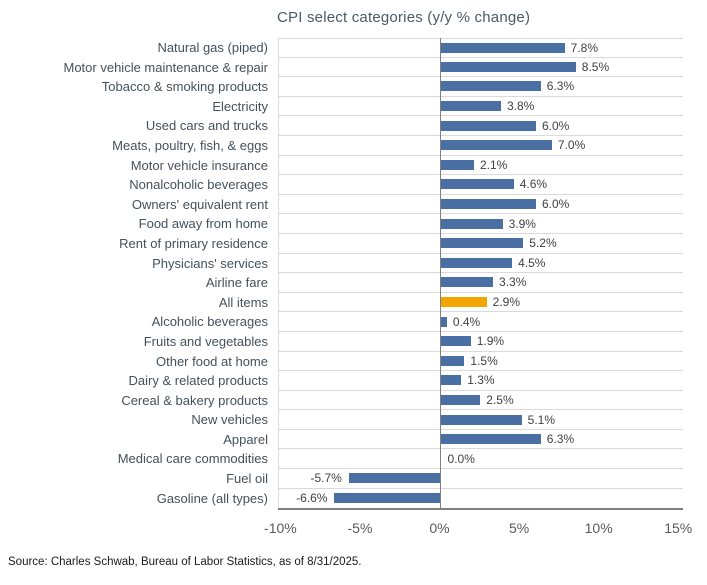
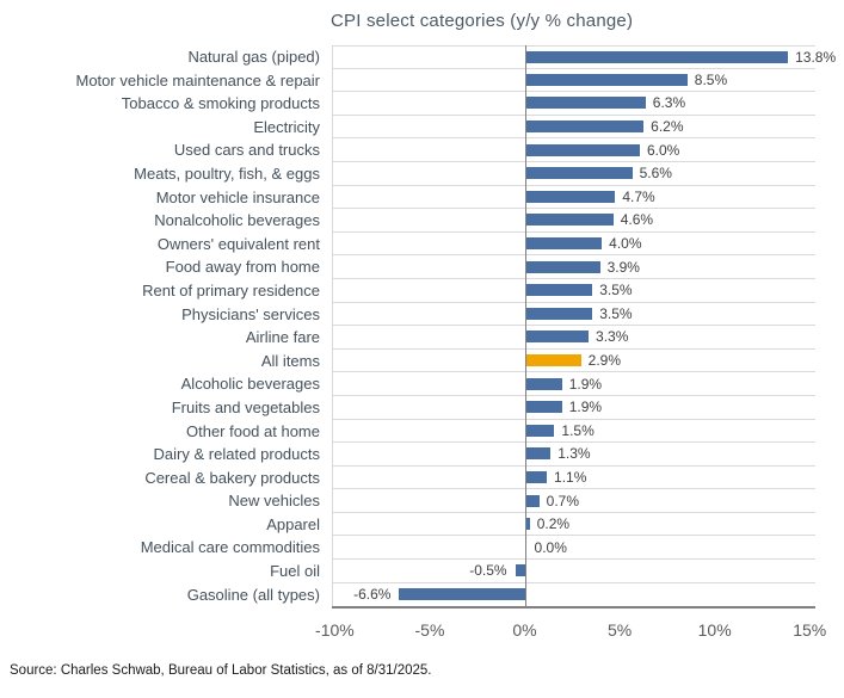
Natural gas (piped): 7.8% -> 13.8%
Electricity: 3.8% -> 6.2%
Meats, poultry, fish, & eggs: 7.0% -> 5.6%
Motor vehicle insurance: 2.1% -> 4.7%
Owners' equivalent rent: 6.0% -> 4.0%
Rent of primary residence: 5.2% -> 3.5%
Physicians' services: 4.5% -> 3.5%
Alcoholic beverages: 0.4% -> 1.9%
Cereal & bakery products: 2.5% -> 1.1%
New vehicles: 5.1% -> 0.7%
Apparel: 6.3% -> 0.2%
Fuel oil: -5.7% -> -0.5%
